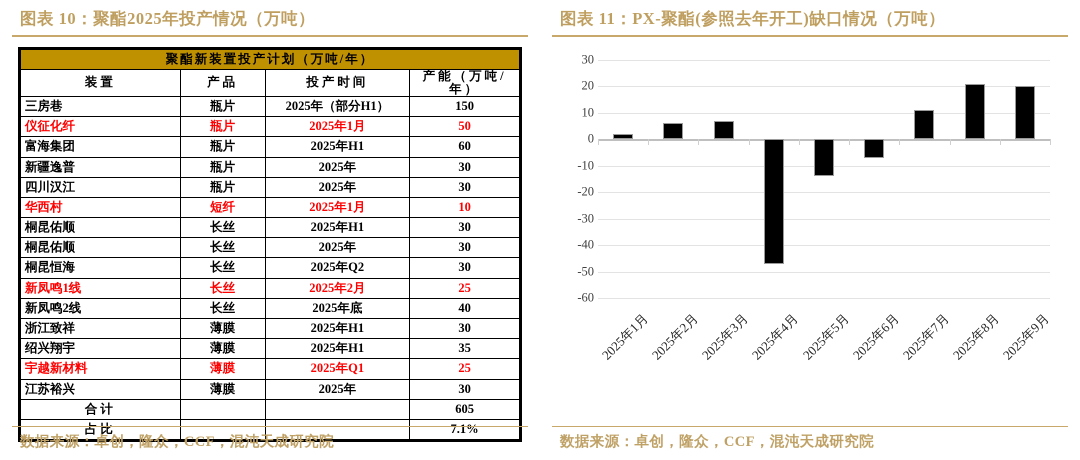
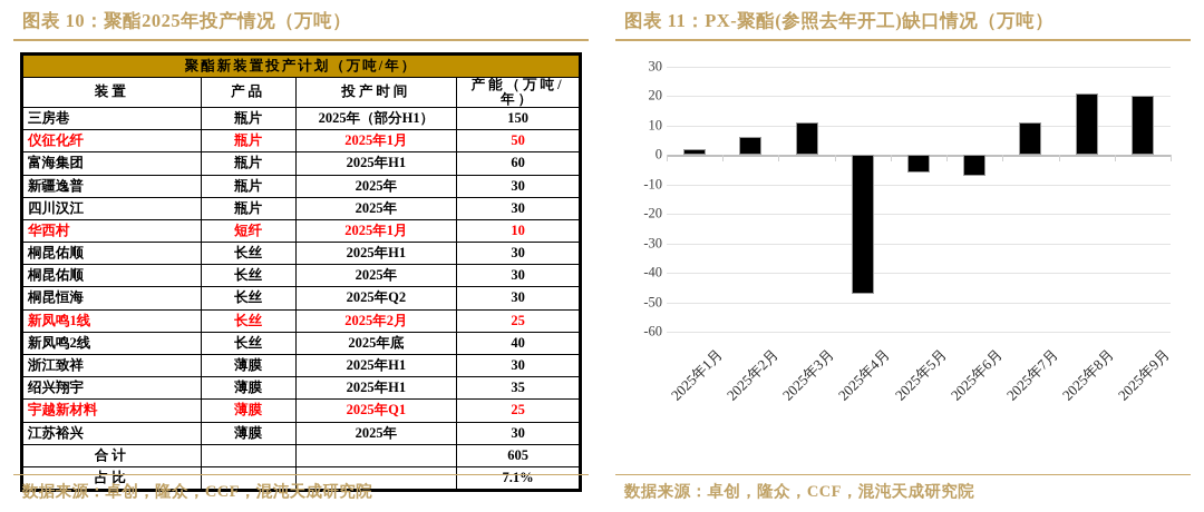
2025年3月: 7 -> 11
2025年5月: -14 -> -6
